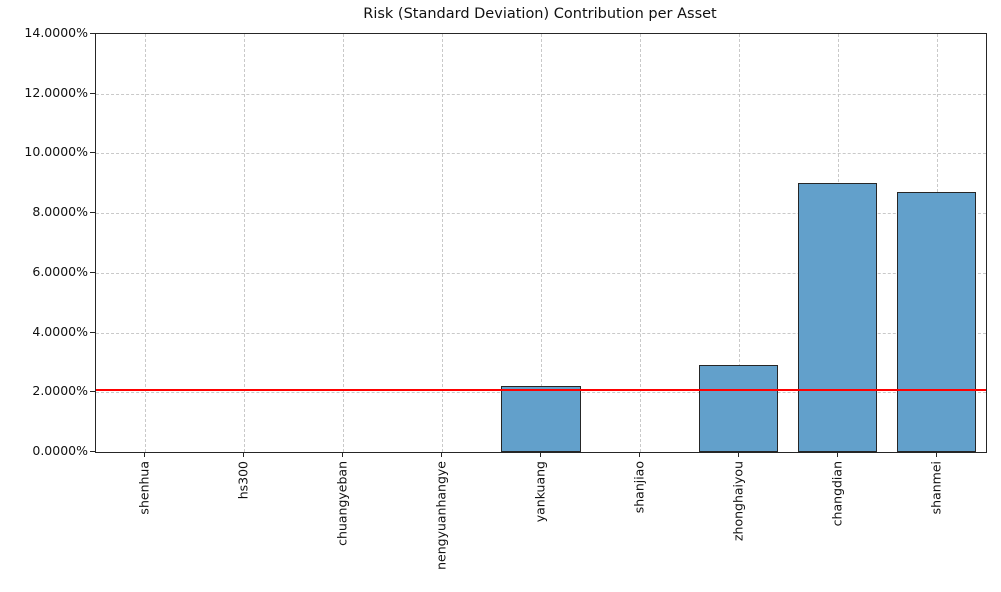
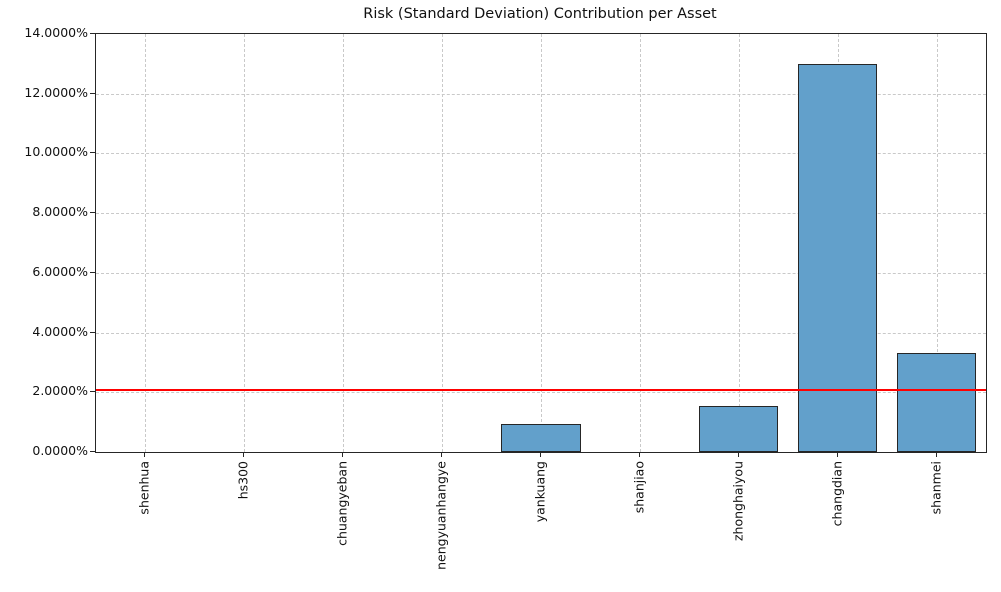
yankuang: 2.2% -> 0.9%
zhonghaiyou: 2.9% -> 1.6%
changdian: 9.0% -> 13.0%
shanmei: 8.7% -> 3.3%
